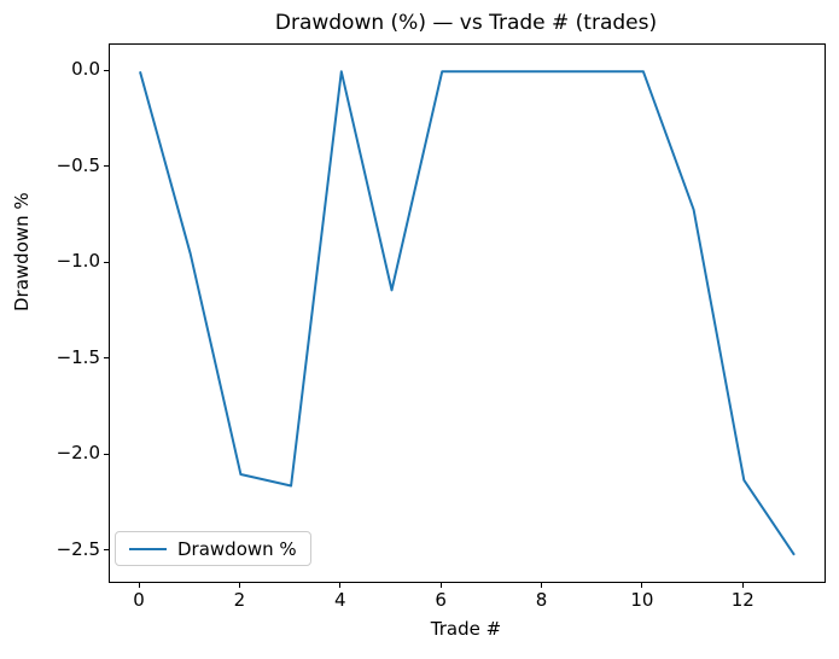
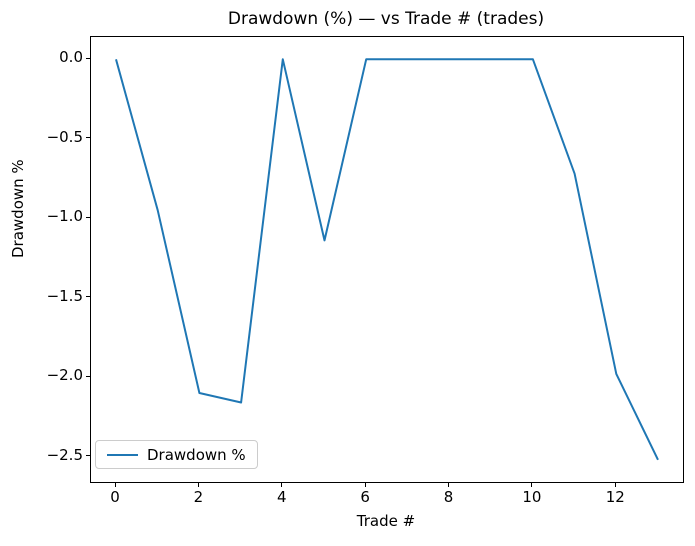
12: -2.13 -> -1.98
